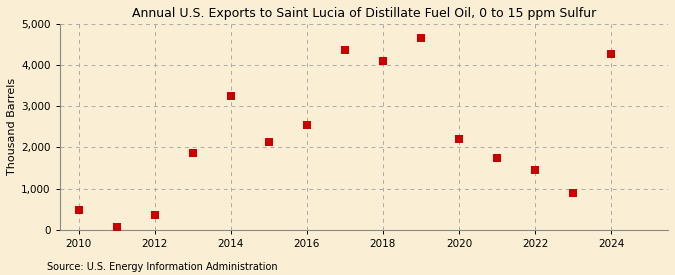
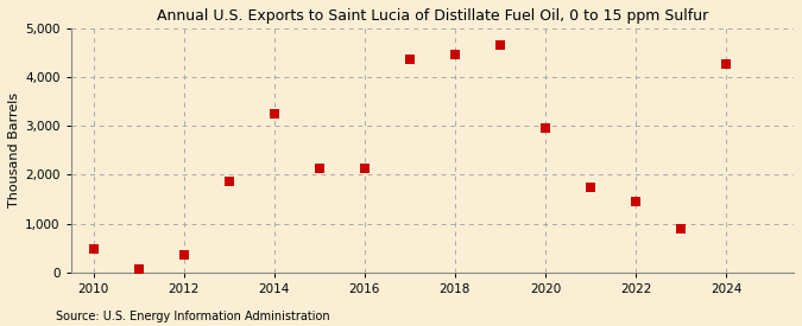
2016: 2,550 -> 2,130
2018: 4,100 -> 4,470
2020: 2,200 -> 2,950
